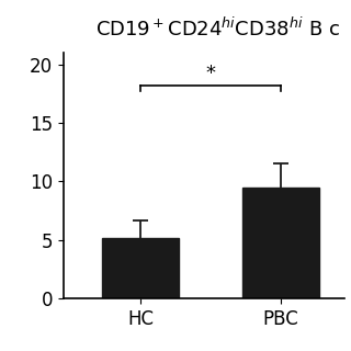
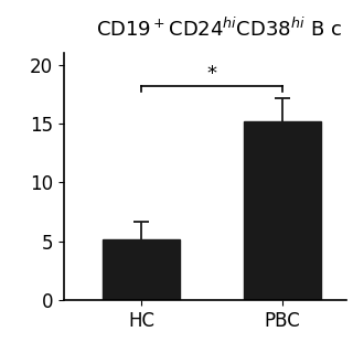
PBC: 9.5 -> 15.2
